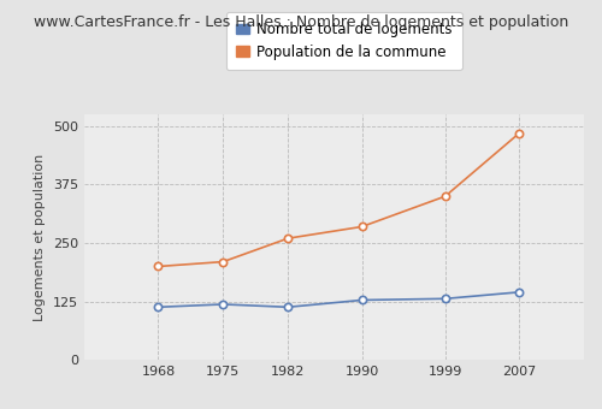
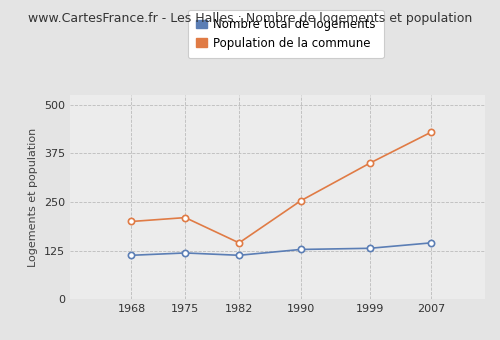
Population de la commune/1982: 260 -> 145
Population de la commune/1990: 285 -> 253
Population de la commune/2007: 485 -> 430
